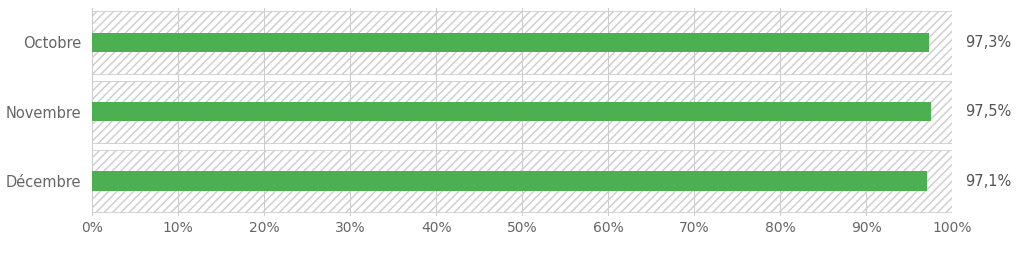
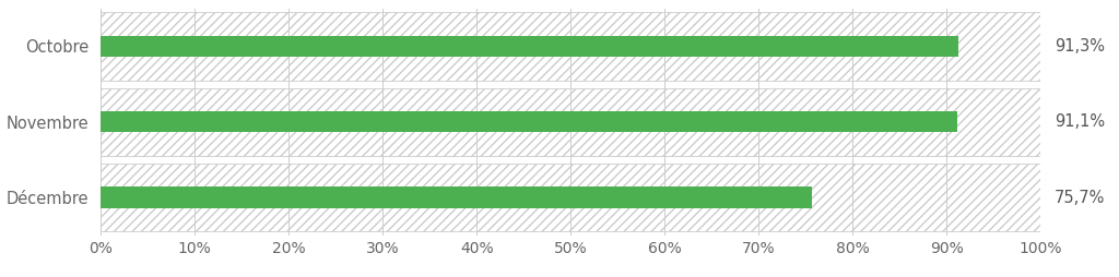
Octobre: 97,3% -> 91,3%
Novembre: 97,5% -> 91,1%
Décembre: 97,1% -> 75,7%
